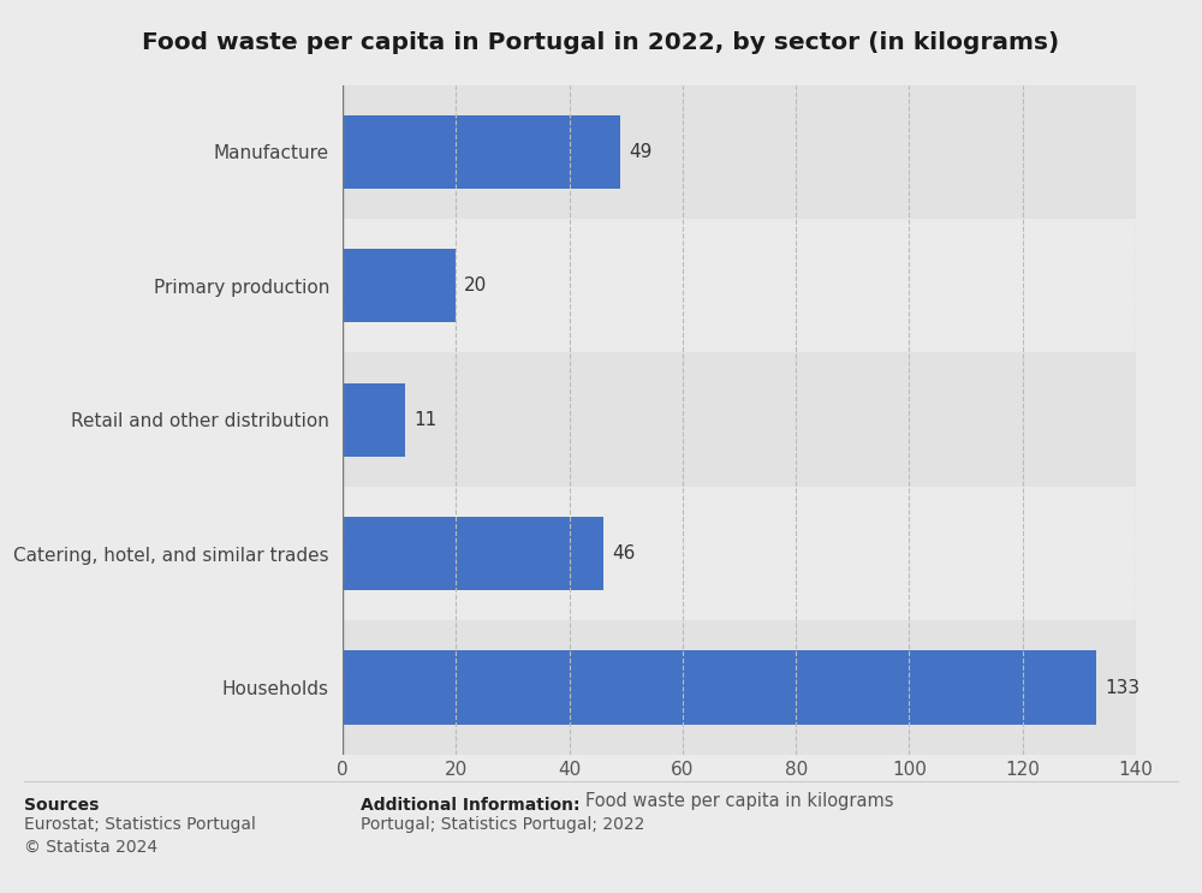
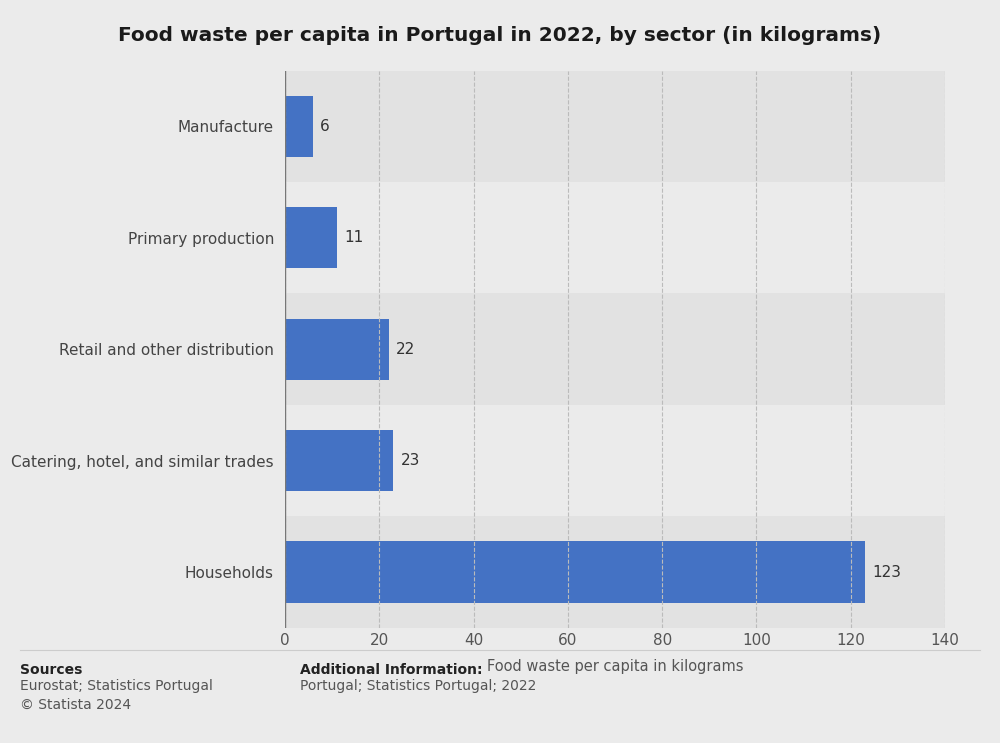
Manufacture: 49 -> 6
Primary production: 20 -> 11
Retail and other distribution: 11 -> 22
Catering, hotel, and similar trades: 46 -> 23
Households: 133 -> 123
